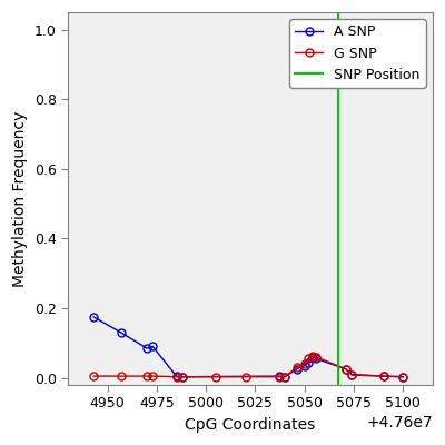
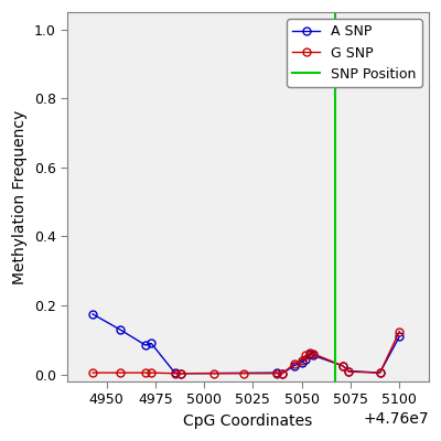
A SNP/5100: 0.003 -> 0.110
G SNP/5100: 0.003 -> 0.125
